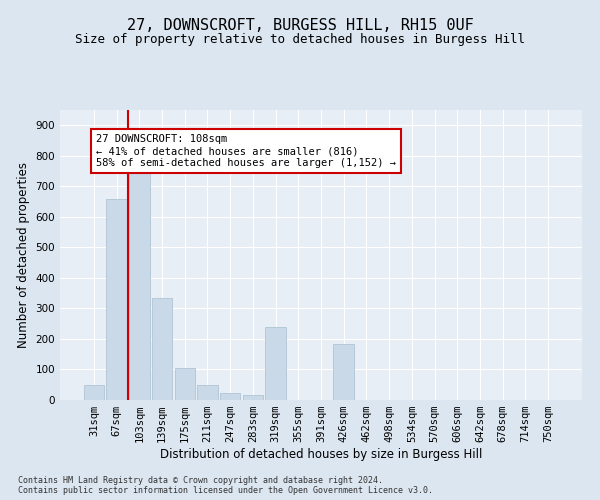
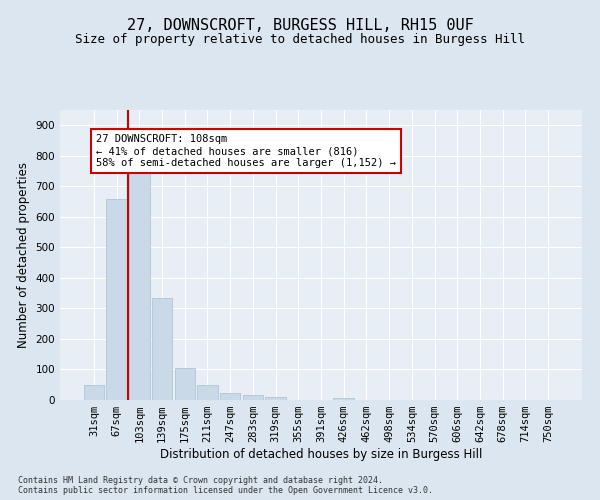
319sqm: 240 -> 10
426sqm: 185 -> 8
